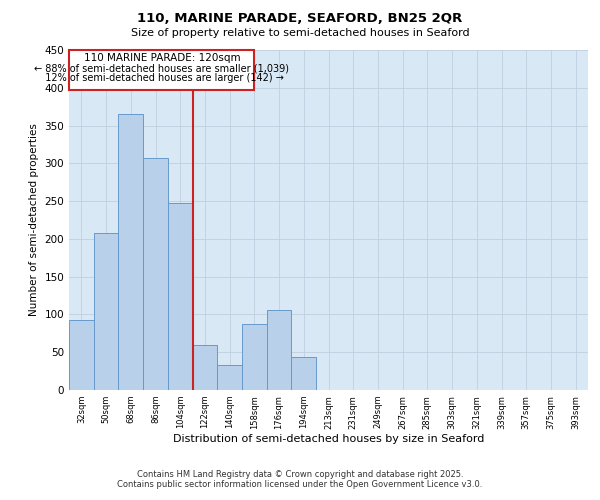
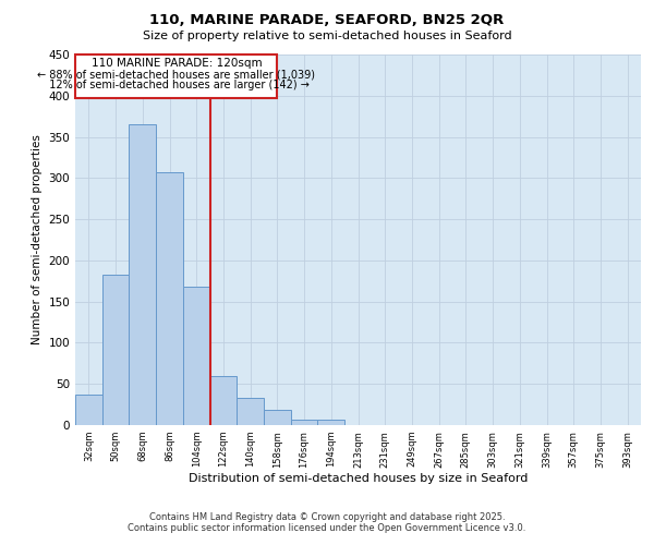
32sqm: 92 -> 37
50sqm: 208 -> 183
104sqm: 248 -> 168
158sqm: 88 -> 19
176sqm: 106 -> 7
194sqm: 44 -> 7
